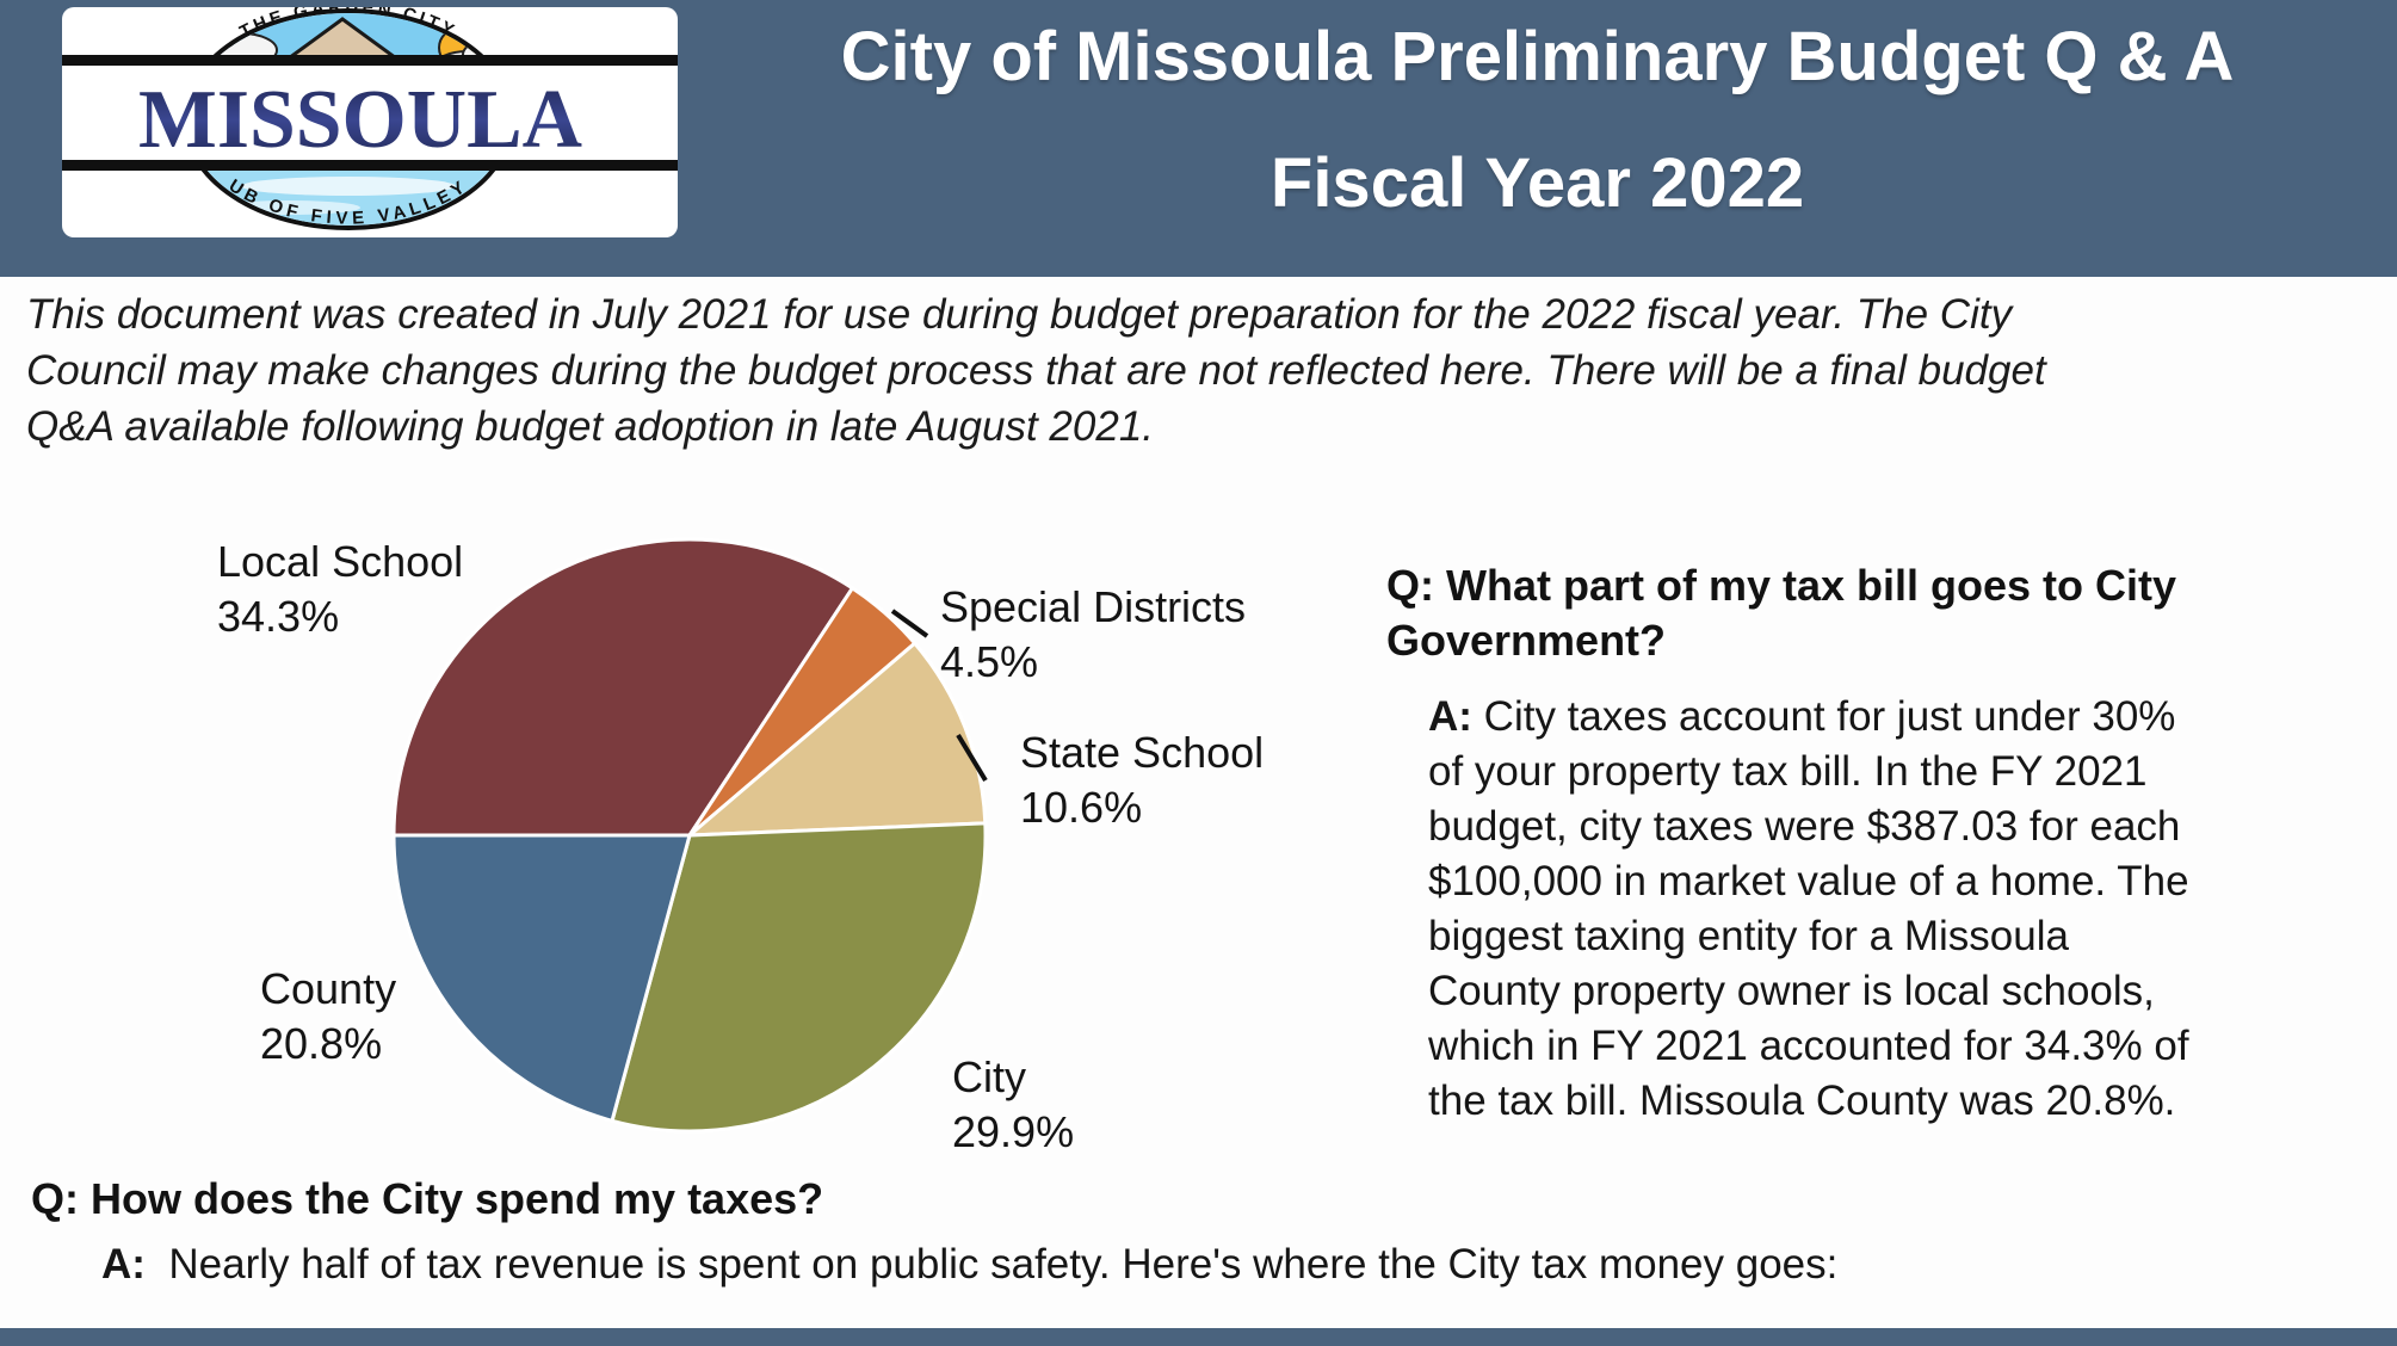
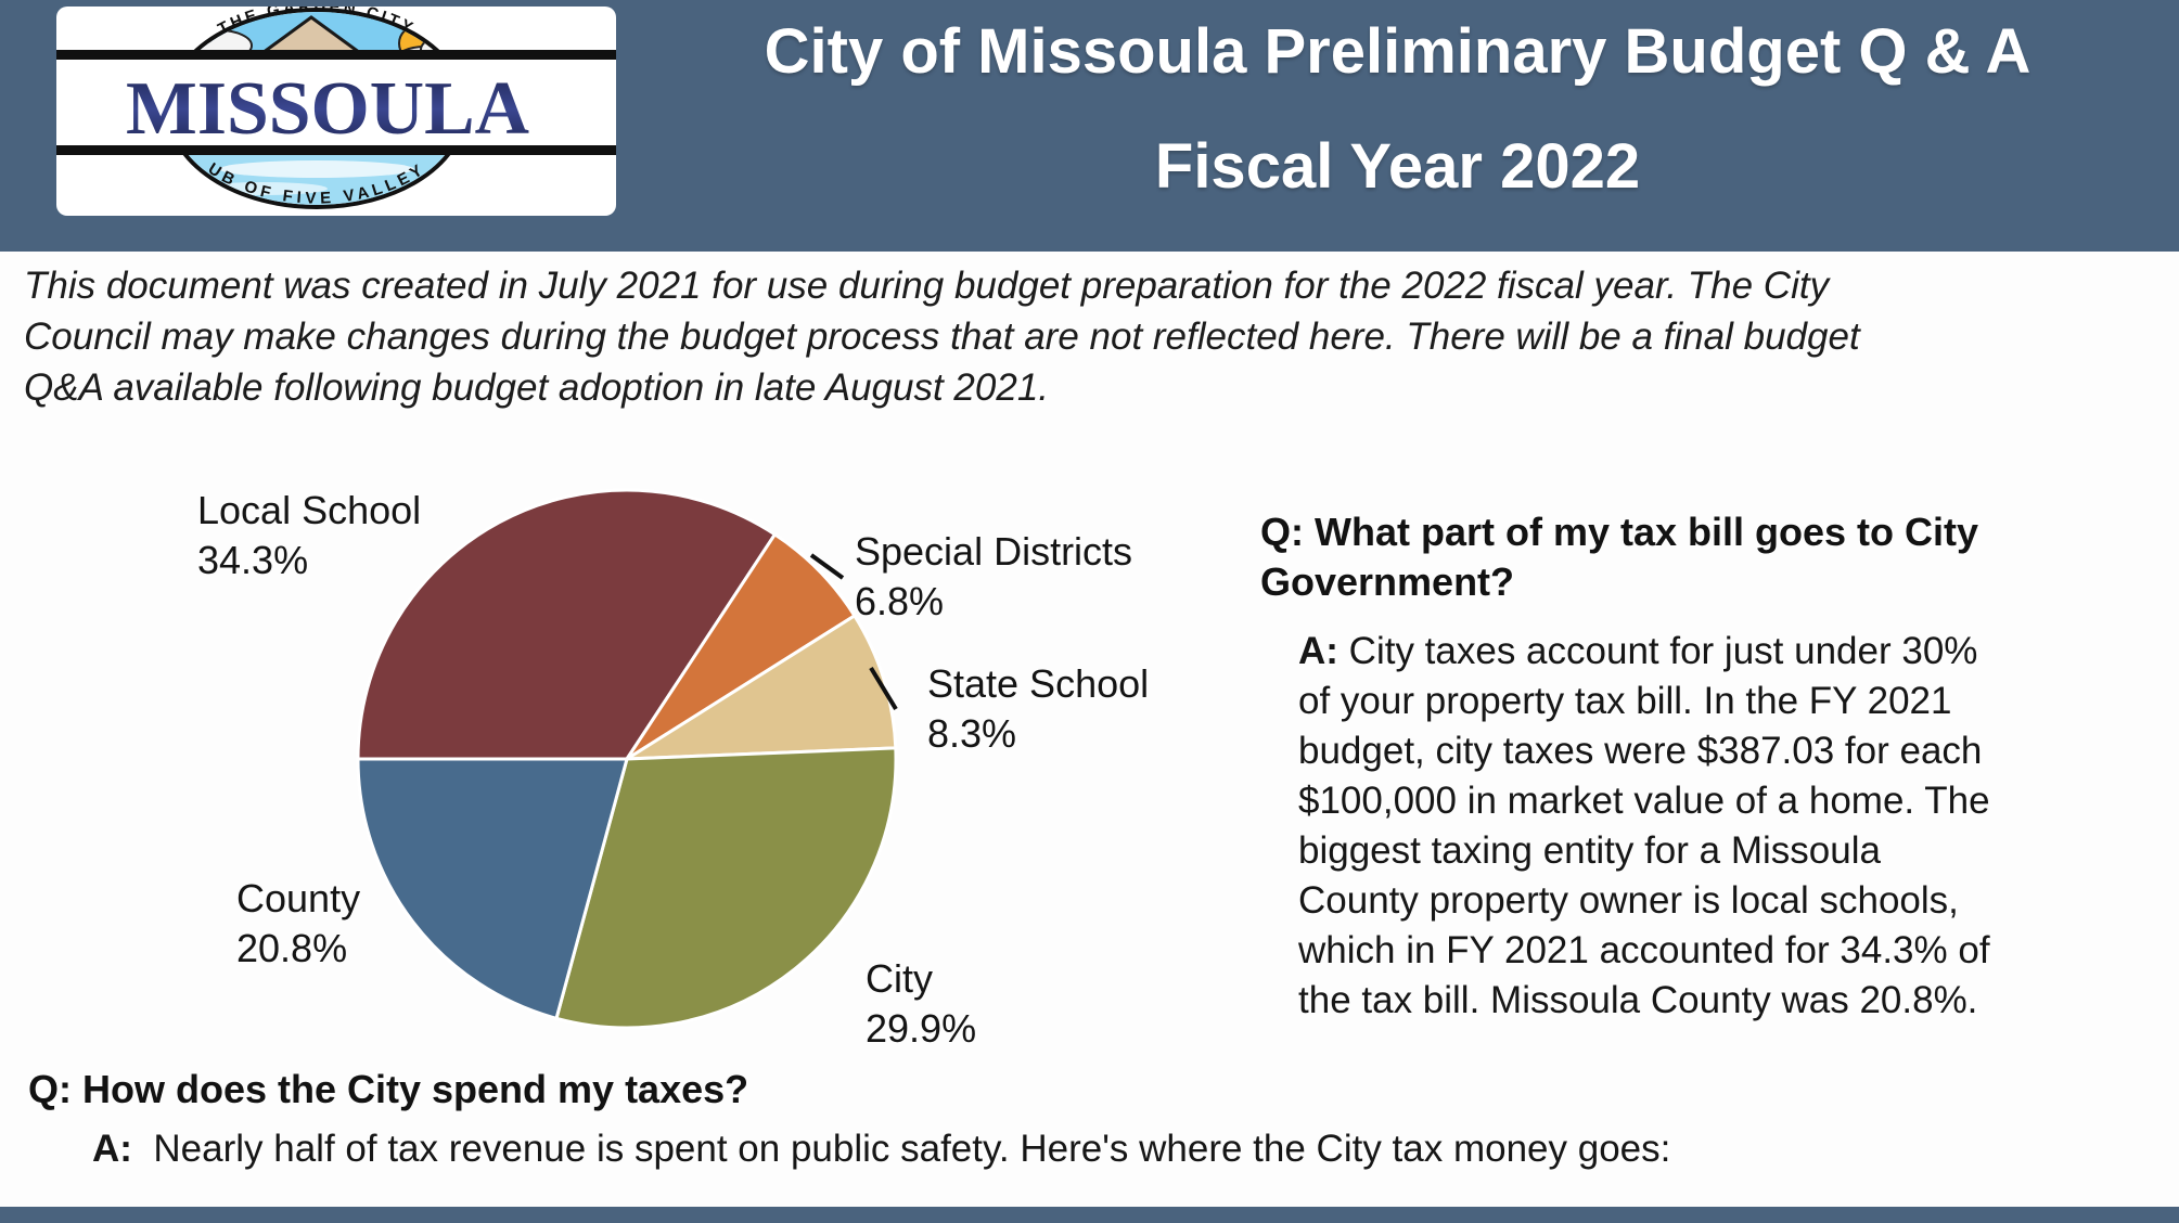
Special Districts: 4.5% -> 6.8%
State School: 10.6% -> 8.3%
